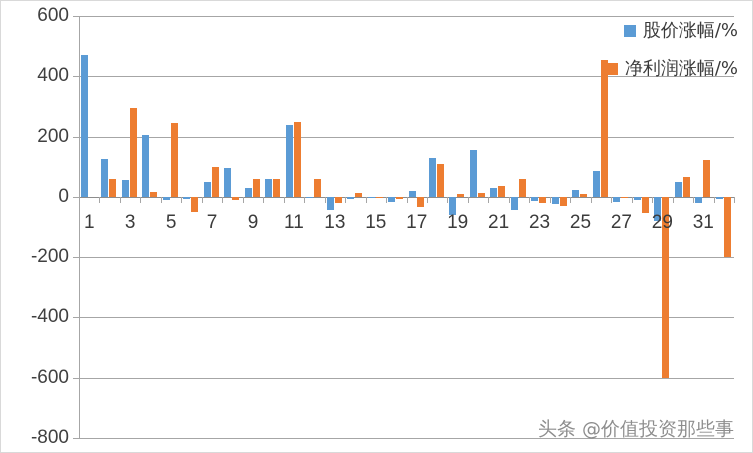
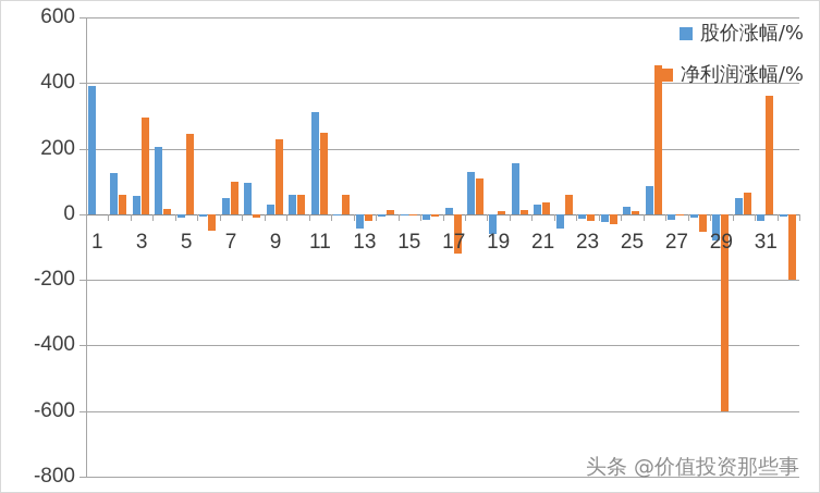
股价涨幅/%/1: 470 -> 390
净利润涨幅/%/9: 60 -> 230
股价涨幅/%/11: 240 -> 310
净利润涨幅/%/17: -40 -> -120
净利润涨幅/%/31: 120 -> 360
